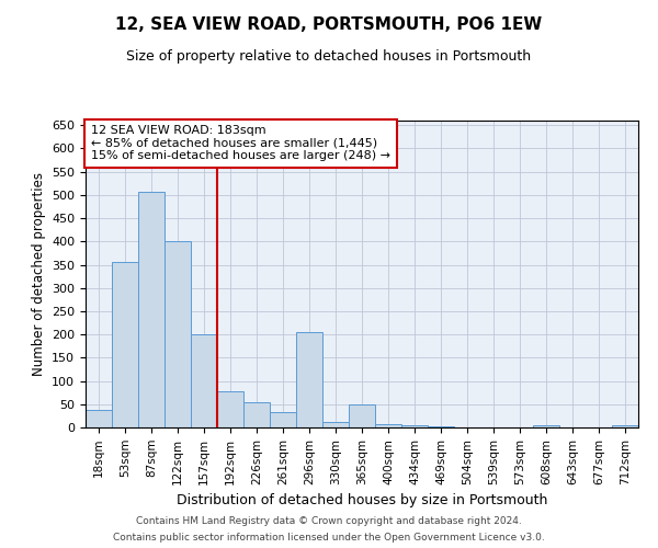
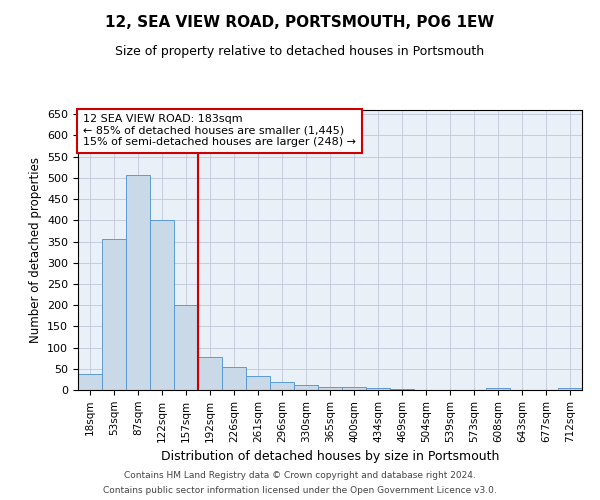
296sqm: 205 -> 20
365sqm: 50 -> 8
